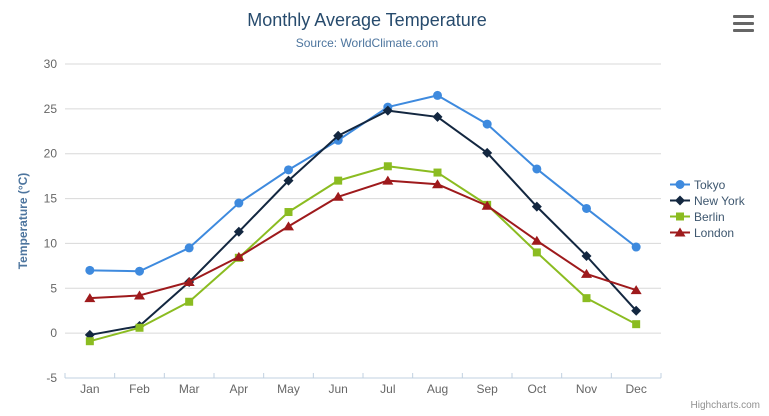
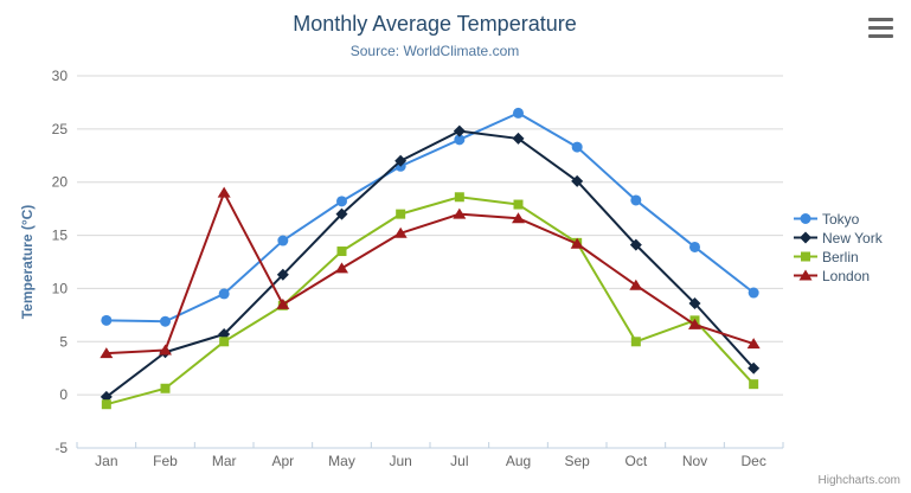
New York/Feb: 1 -> 4
Berlin/Mar: 4 -> 5
London/Mar: 6 -> 19
Tokyo/Jul: 25 -> 24
Berlin/Oct: 9 -> 5
Berlin/Nov: 4 -> 7
